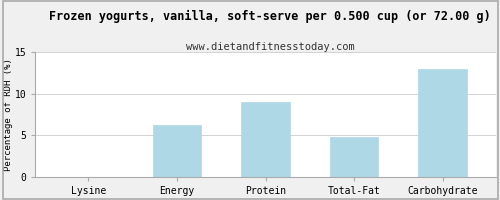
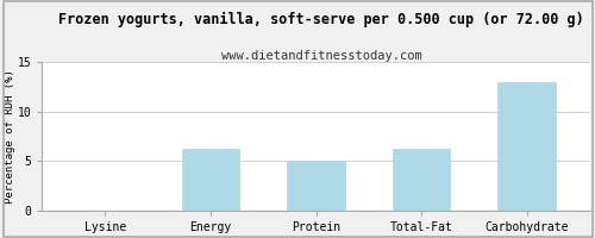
Protein: 9.0 -> 5.0
Total-Fat: 4.8 -> 6.2
